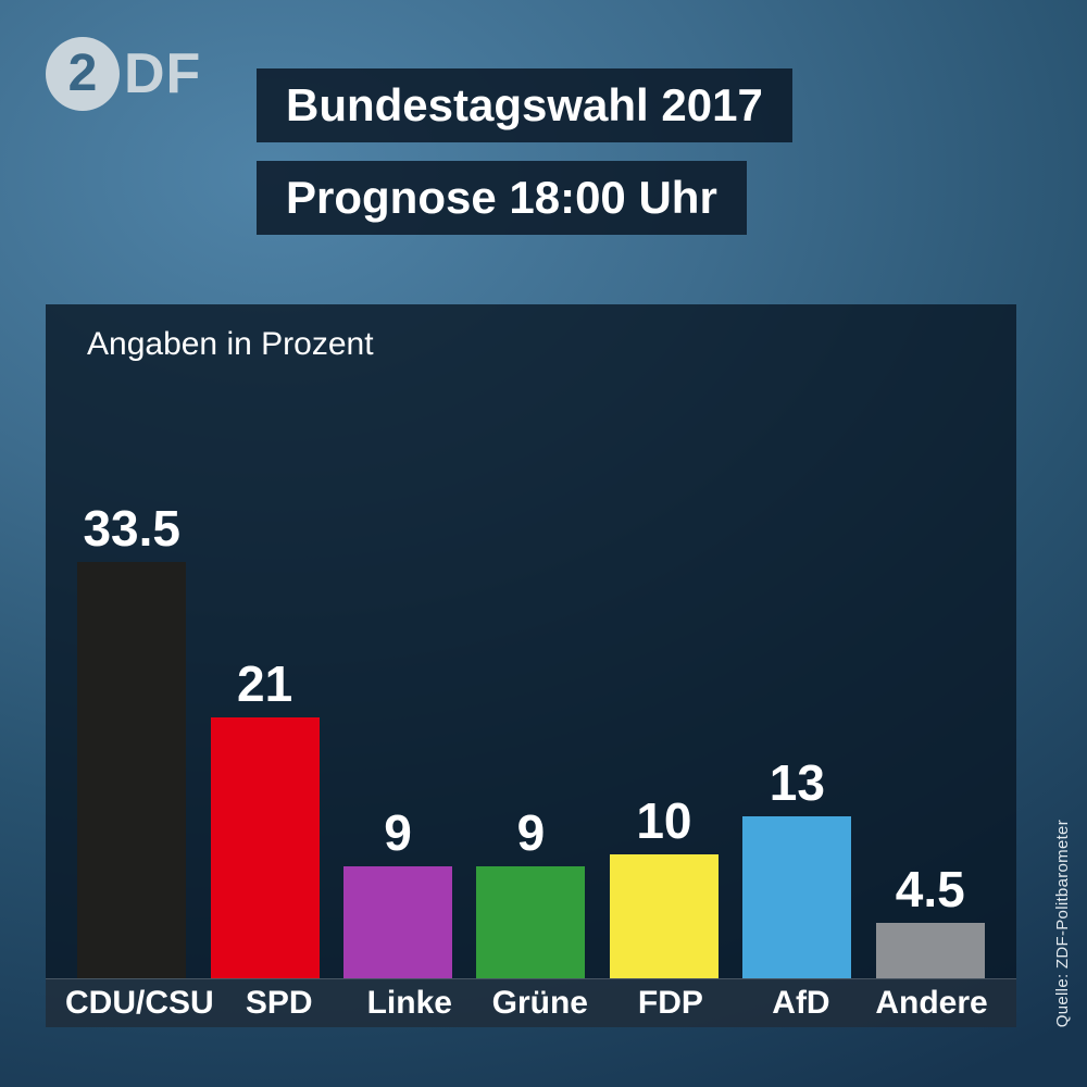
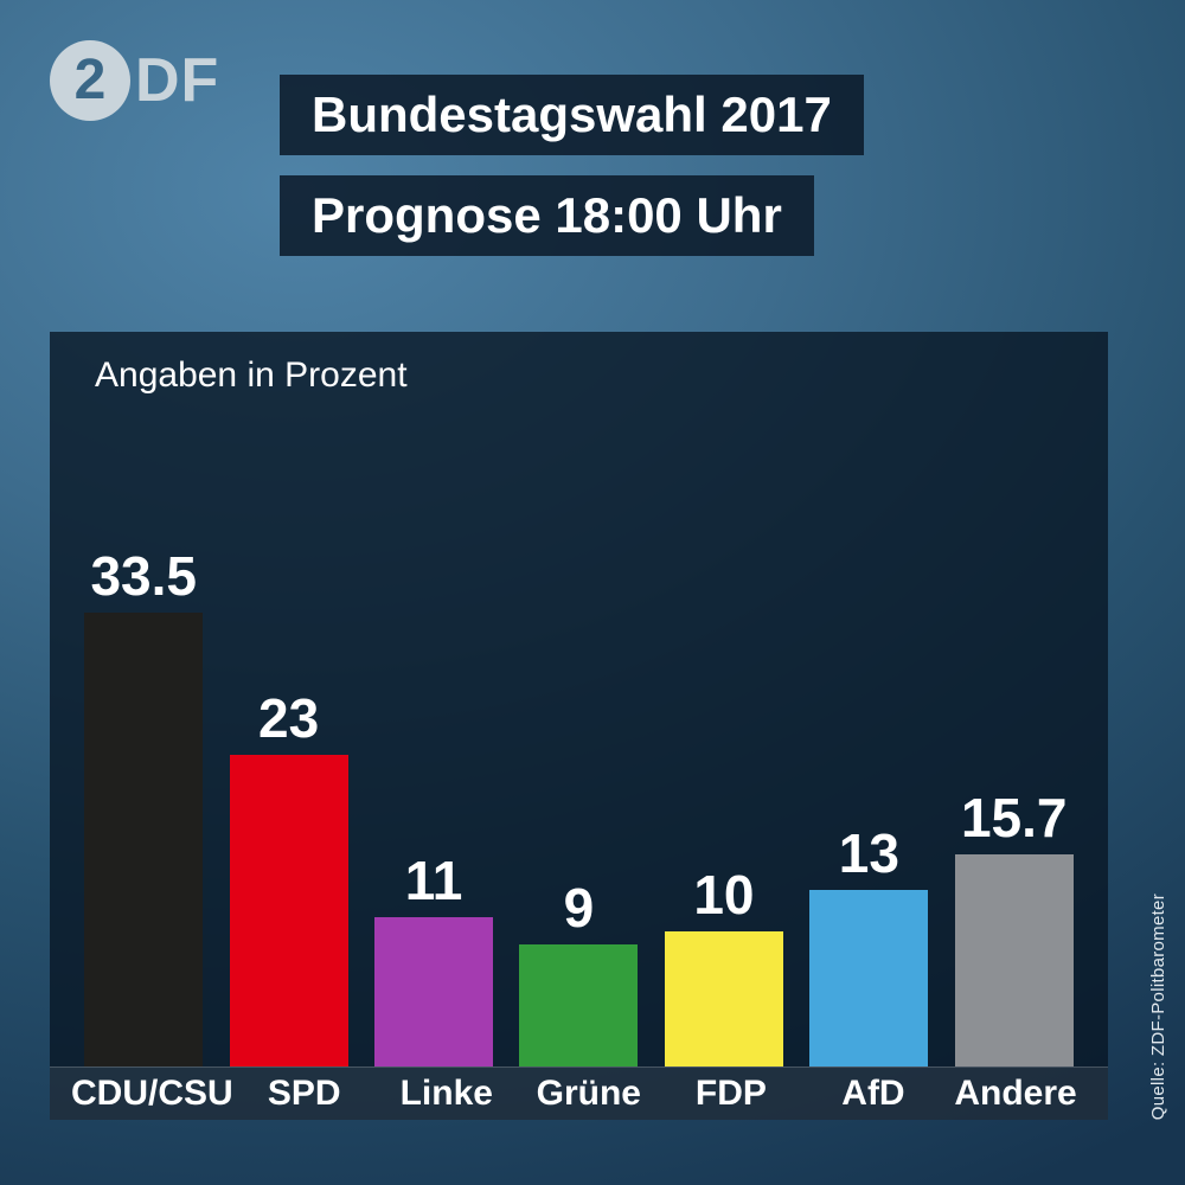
SPD: 21 -> 23
Linke: 9 -> 11
Andere: 4.5 -> 15.7
